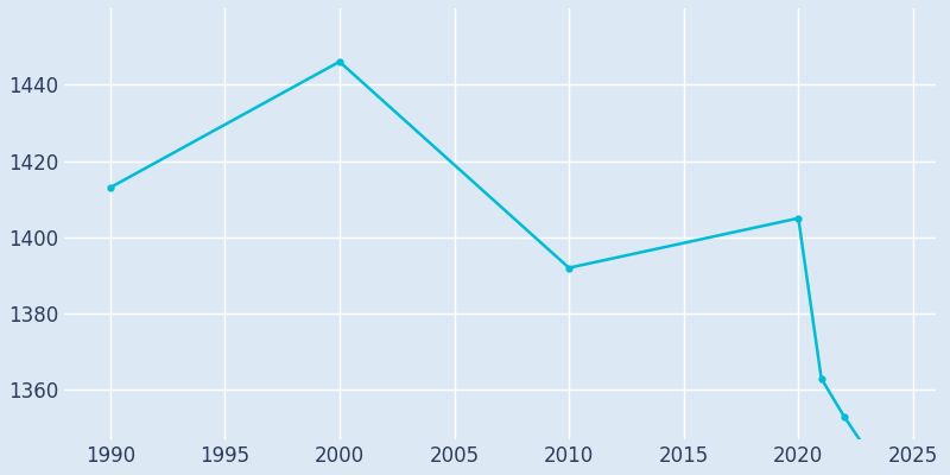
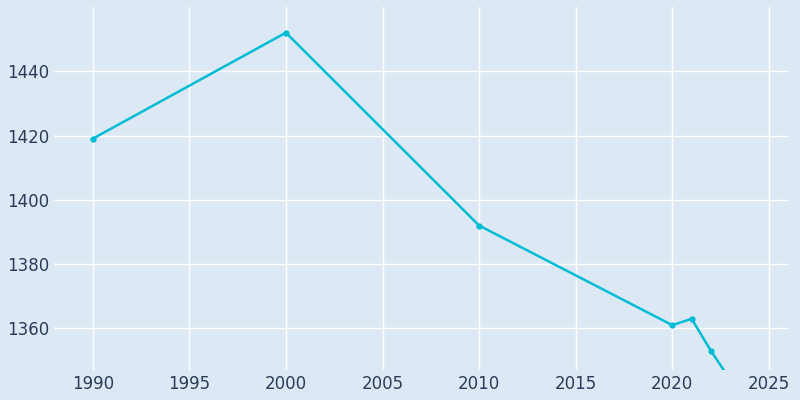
1990: 1413 -> 1419
2000: 1446 -> 1452
2020: 1405 -> 1361
